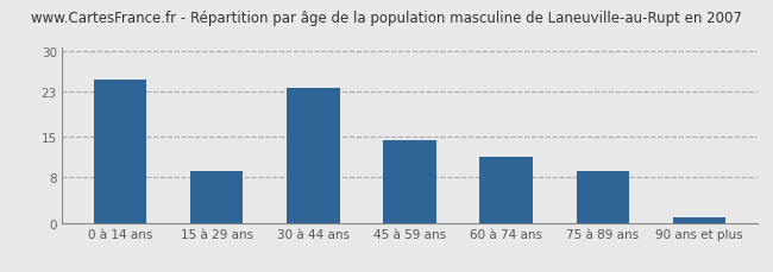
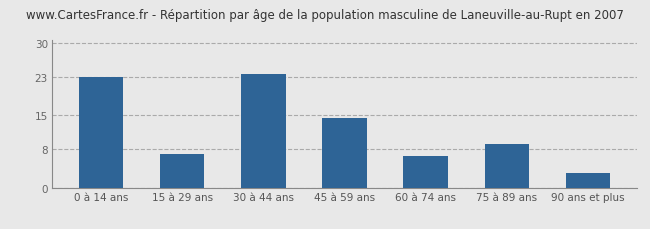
0 à 14 ans: 25.0 -> 23.0
15 à 29 ans: 9.0 -> 7.0
60 à 74 ans: 11.5 -> 6.5
90 ans et plus: 1.0 -> 3.0
